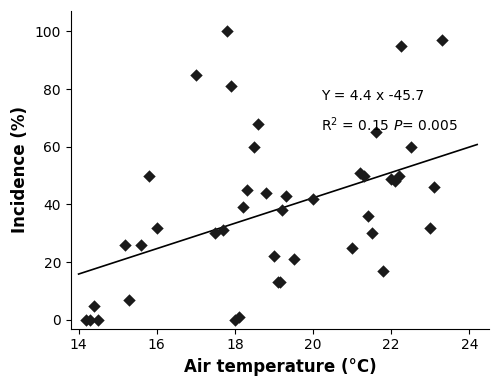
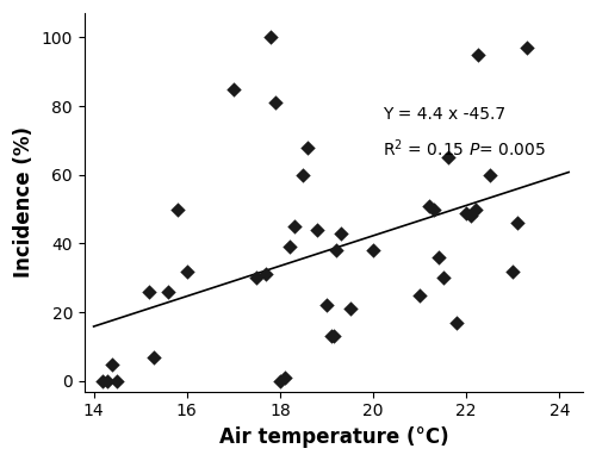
20: 42 -> 38
